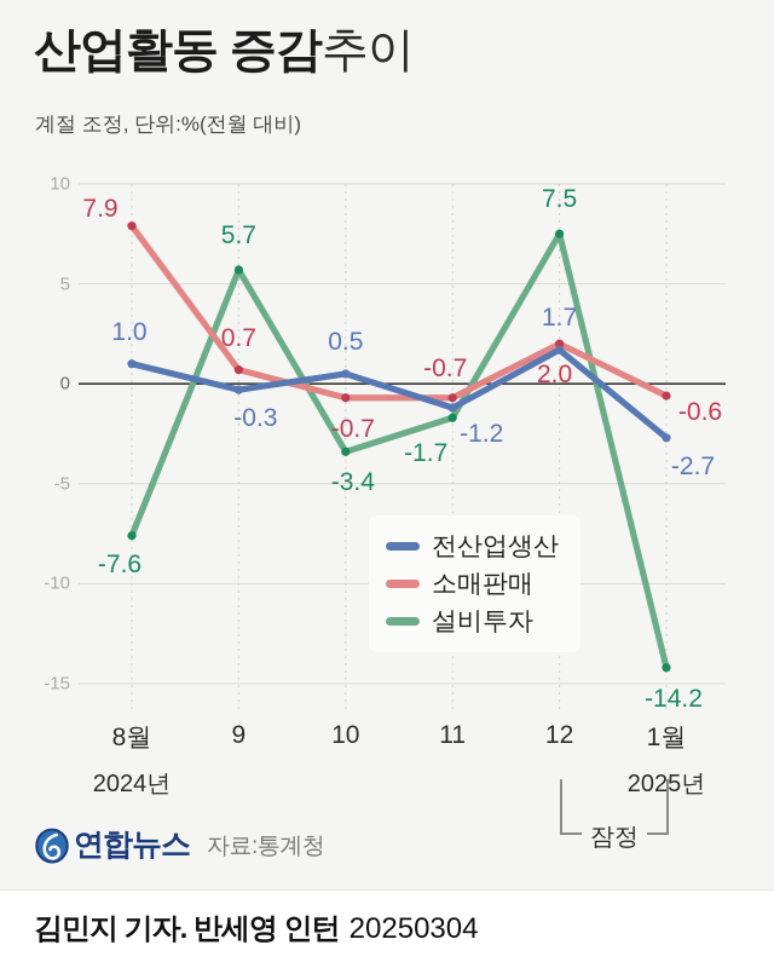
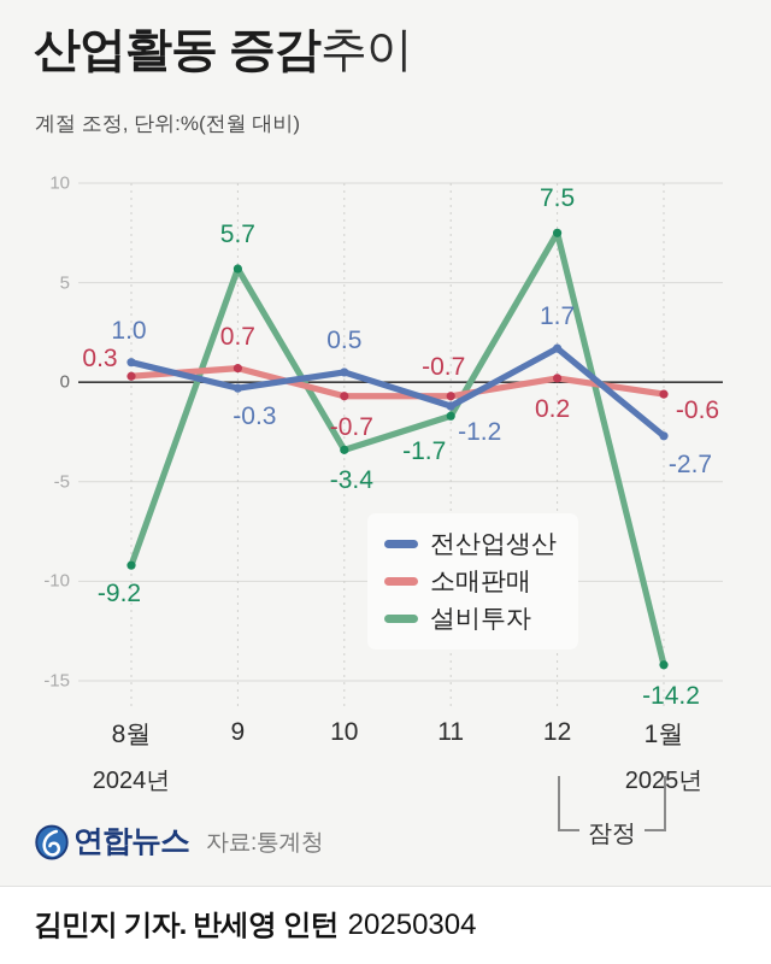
소매판매/8월: 7.9 -> 0.3
설비투자/8월: -7.6 -> -9.2
소매판매/12: 2.0 -> 0.2
